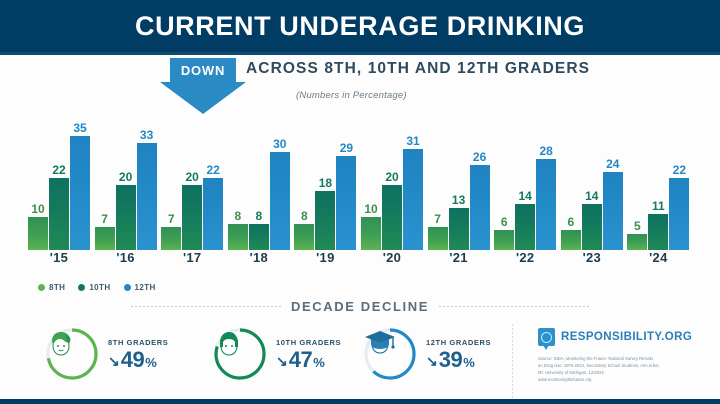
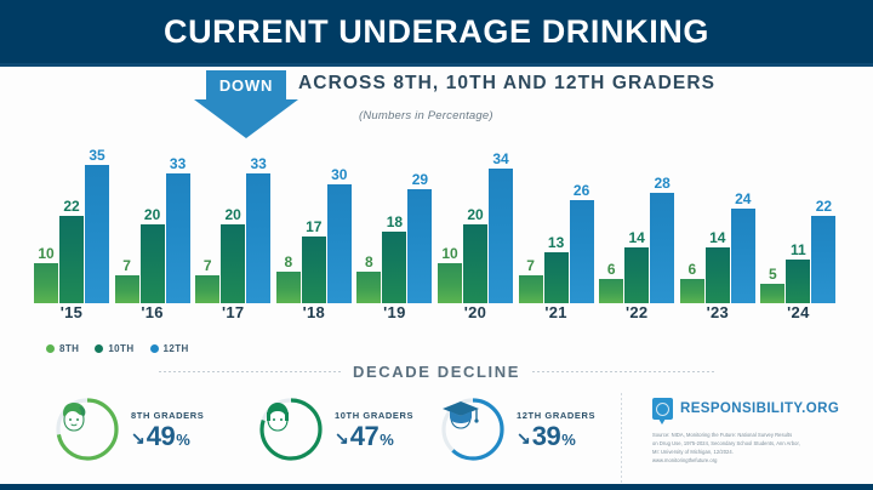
12TH/'17: 22 -> 33
10TH/'18: 8 -> 17
12TH/'20: 31 -> 34
